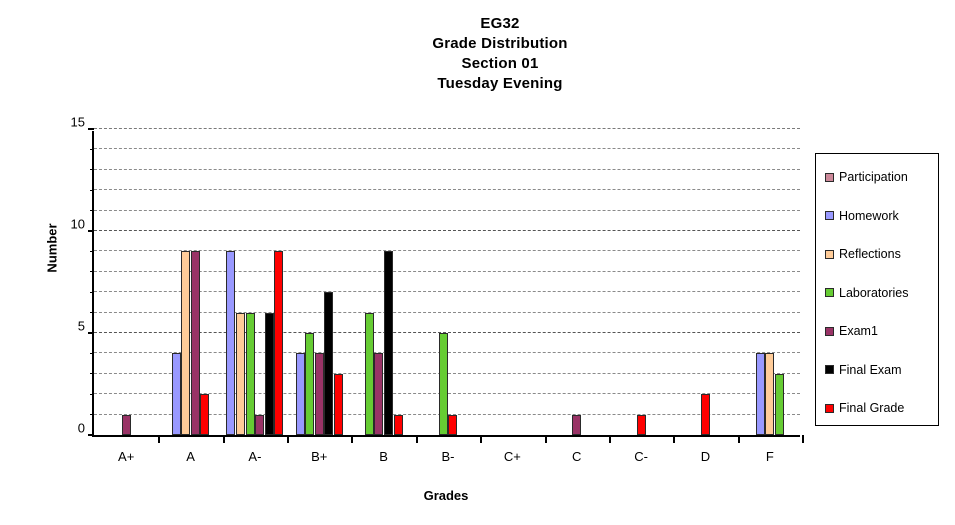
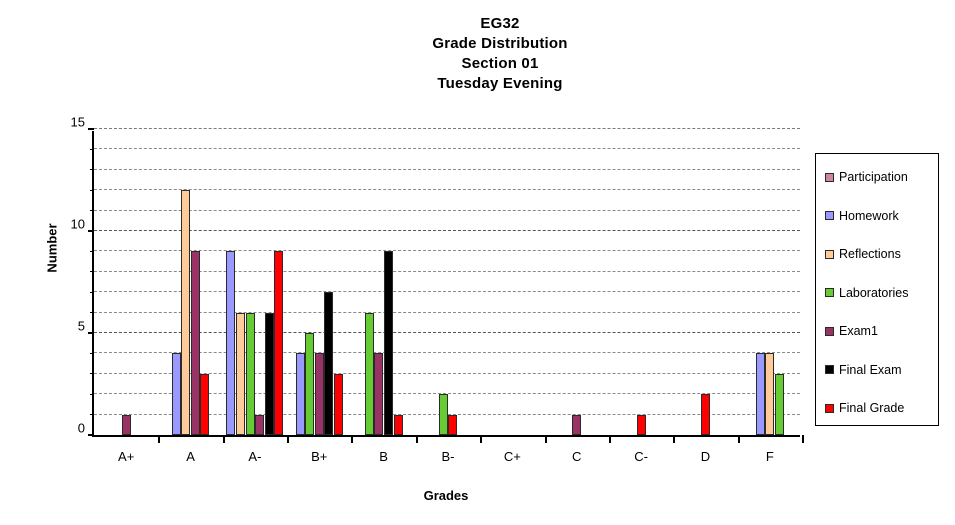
Reflections/A: 9 -> 12
Final Grade/A: 2 -> 3
Laboratories/B-: 5 -> 2
